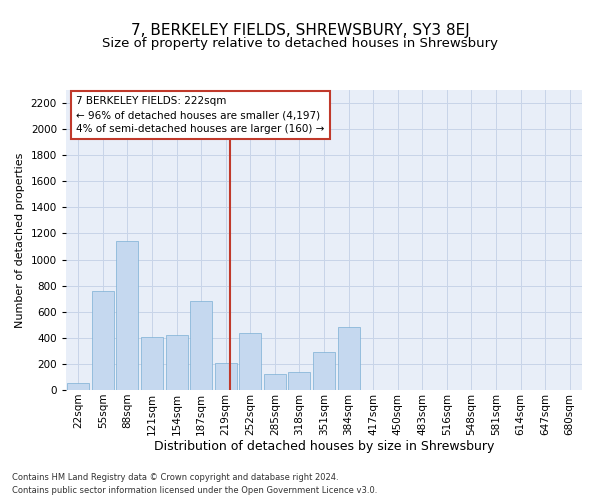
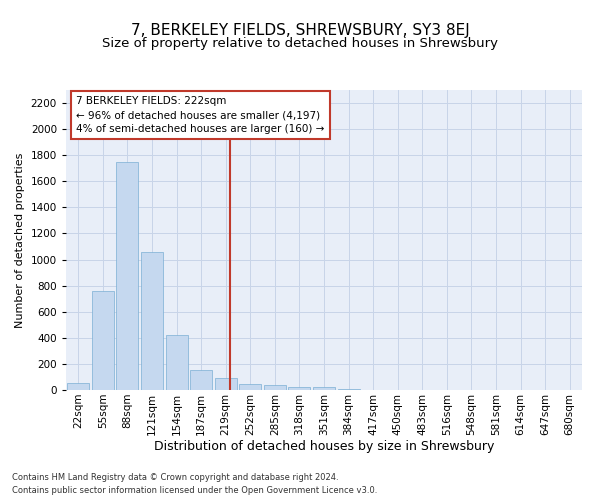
88sqm: 1140 -> 1750
121sqm: 410 -> 1060
187sqm: 680 -> 160
219sqm: 210 -> 100
252sqm: 440 -> 40
285sqm: 120 -> 40
318sqm: 140 -> 20
351sqm: 290 -> 20
384sqm: 480 -> 0
